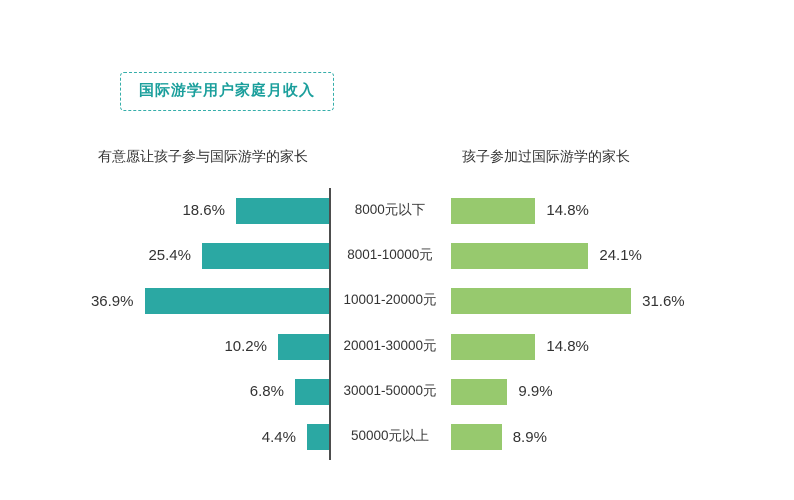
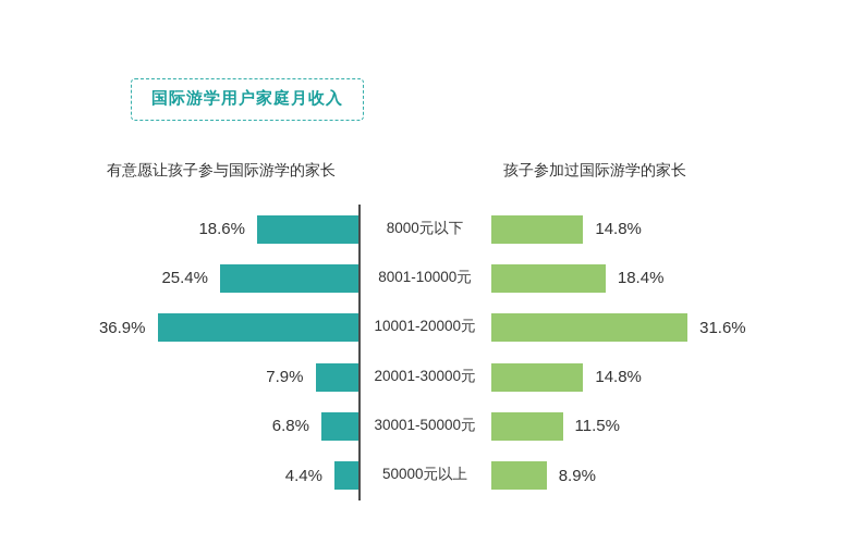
孩子参加过国际游学的家长/8001-10000元: 24.1% -> 18.4%
有意愿让孩子参与国际游学的家长/20001-30000元: 10.2% -> 7.9%
孩子参加过国际游学的家长/30001-50000元: 9.9% -> 11.5%
